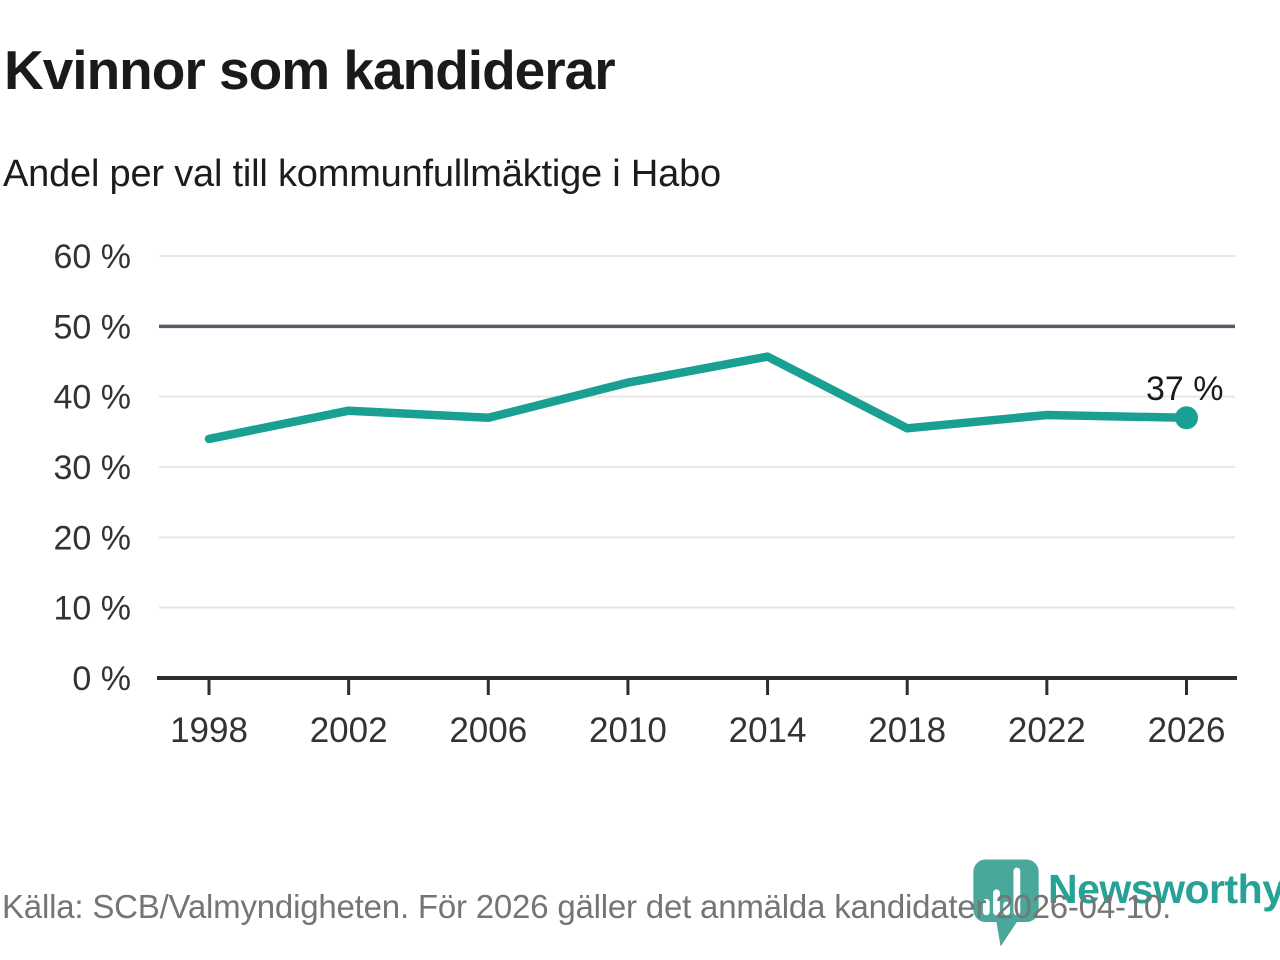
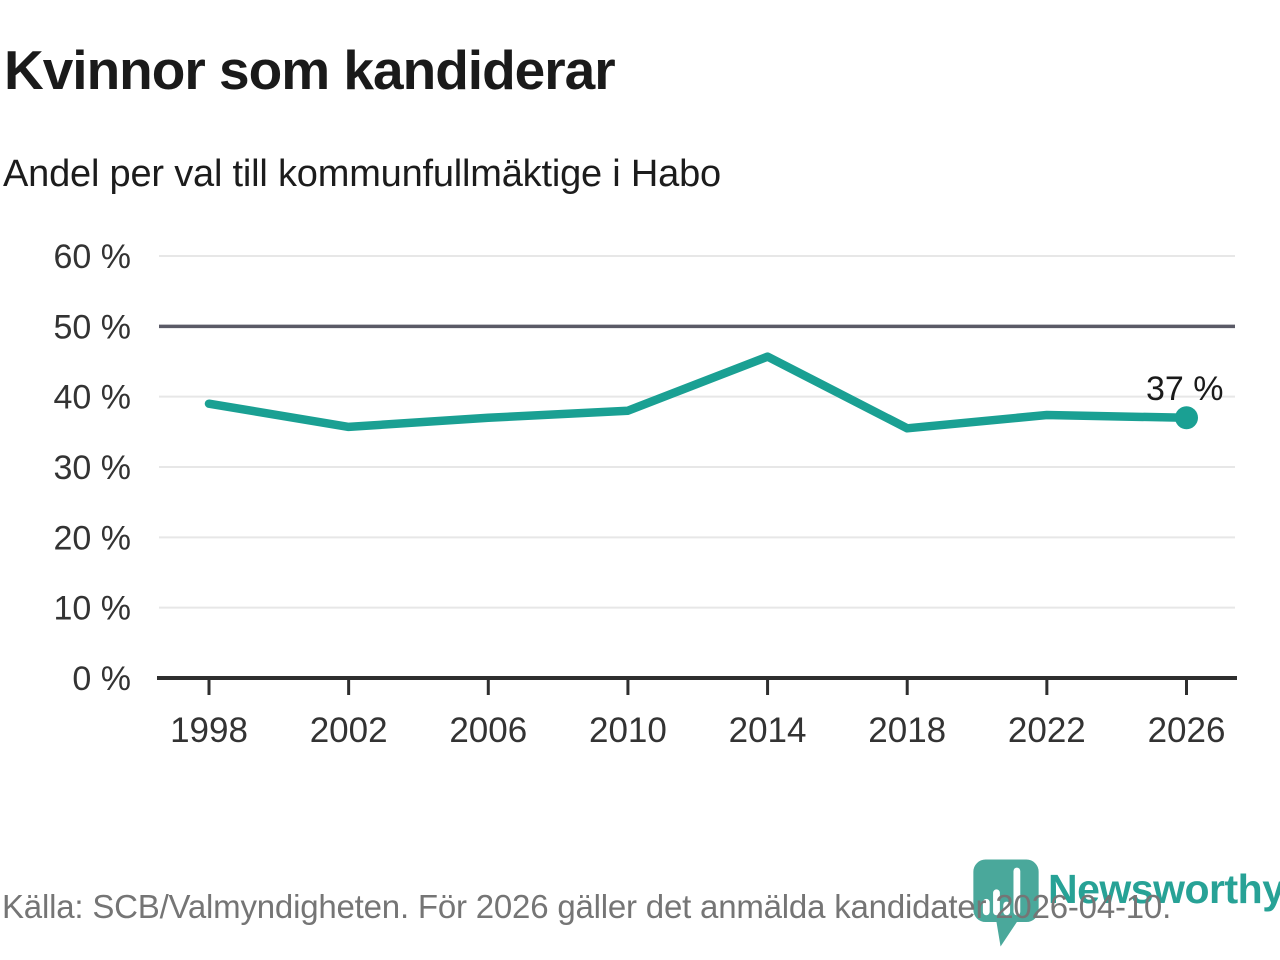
1998: 34% -> 39%
2002: 38% -> 36%
2010: 42% -> 38%
